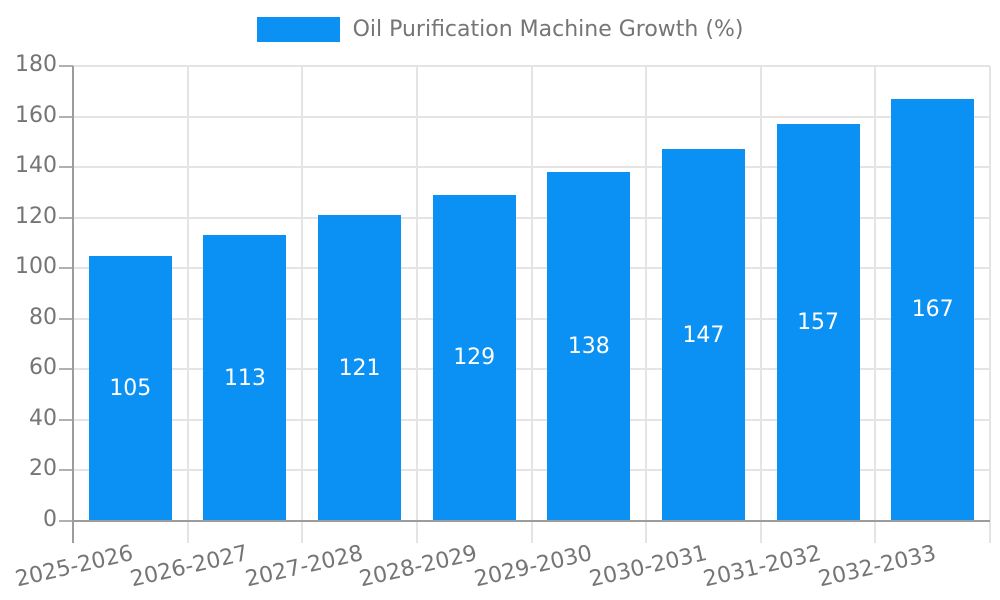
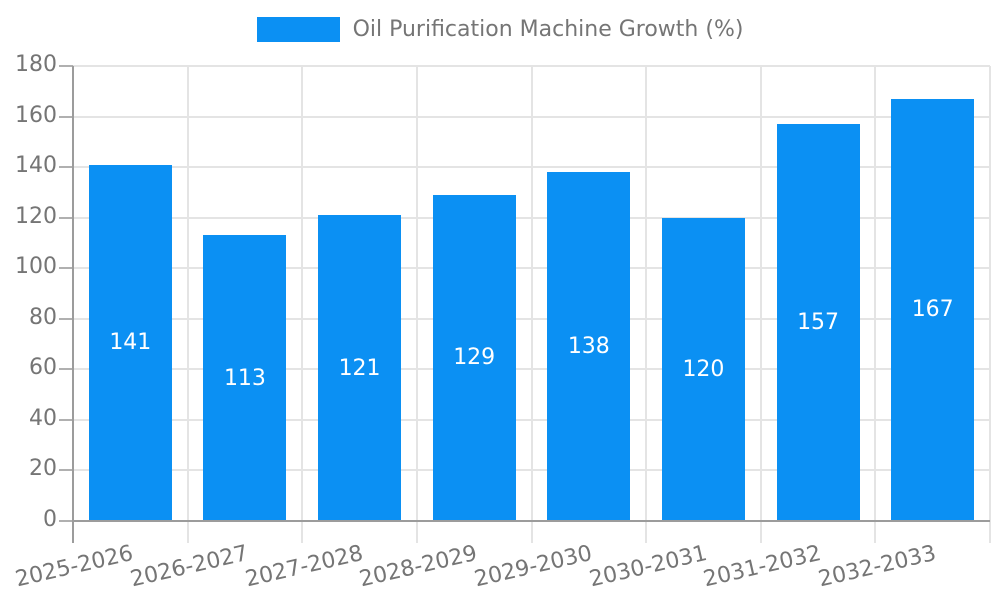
2025-2026: 105 -> 141
2030-2031: 147 -> 120
